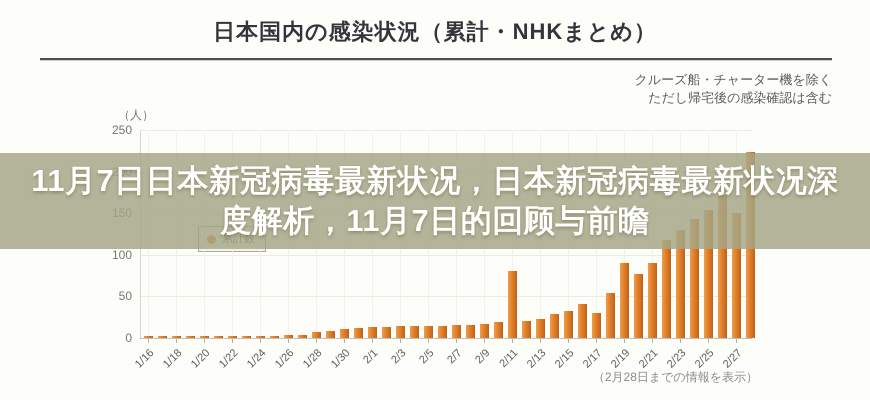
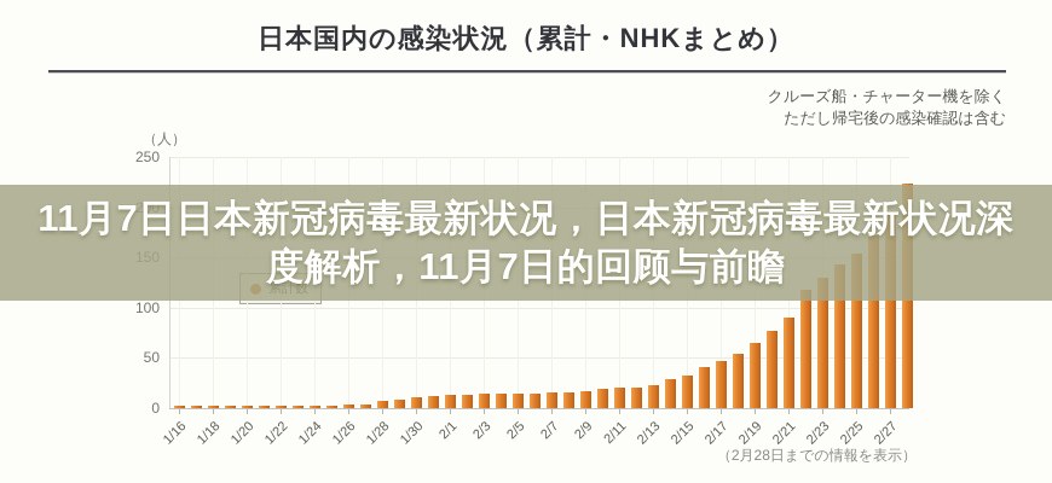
2/11: 80 -> 20
2/17: 30 -> 50
2/19: 90 -> 60
2/27: 150 -> 190
